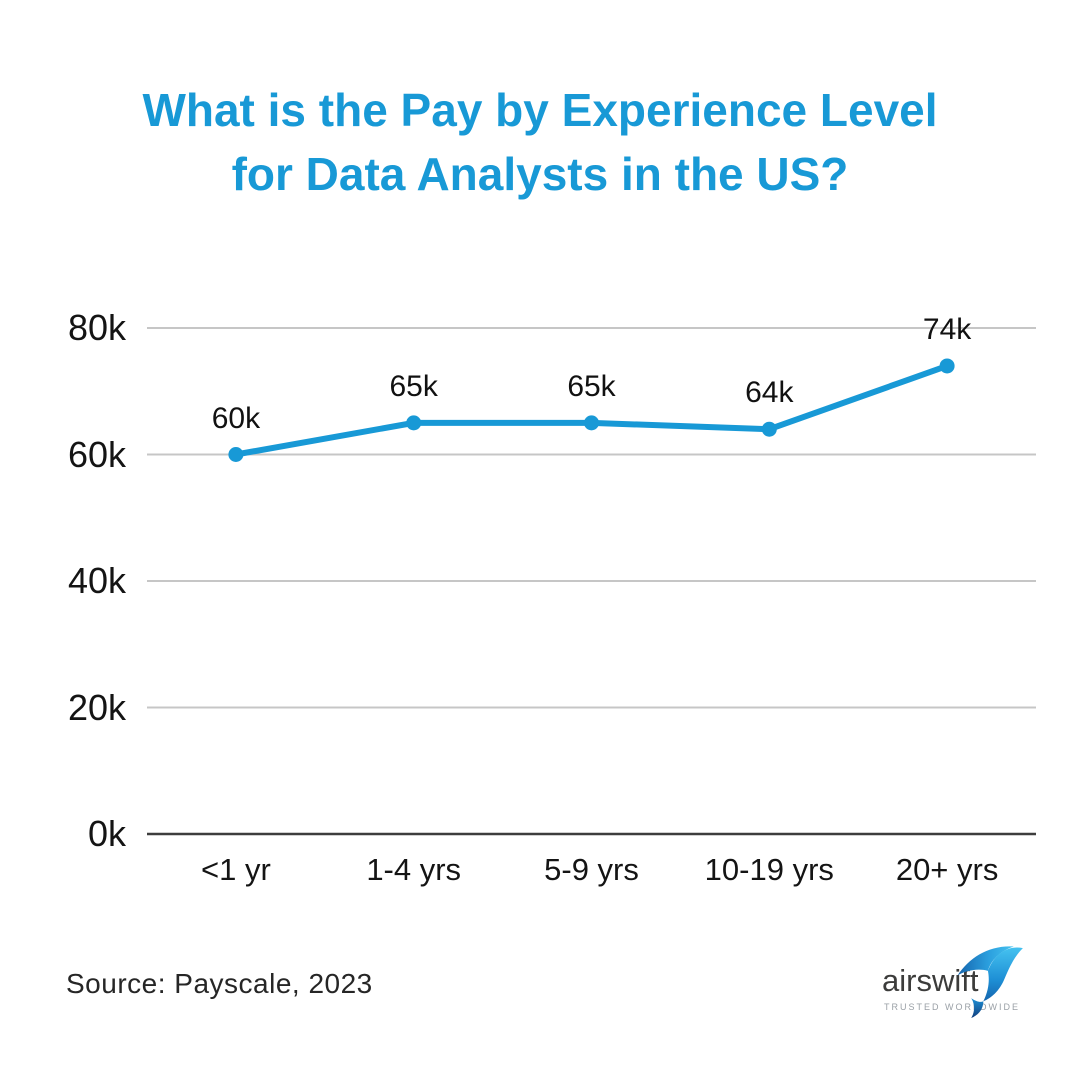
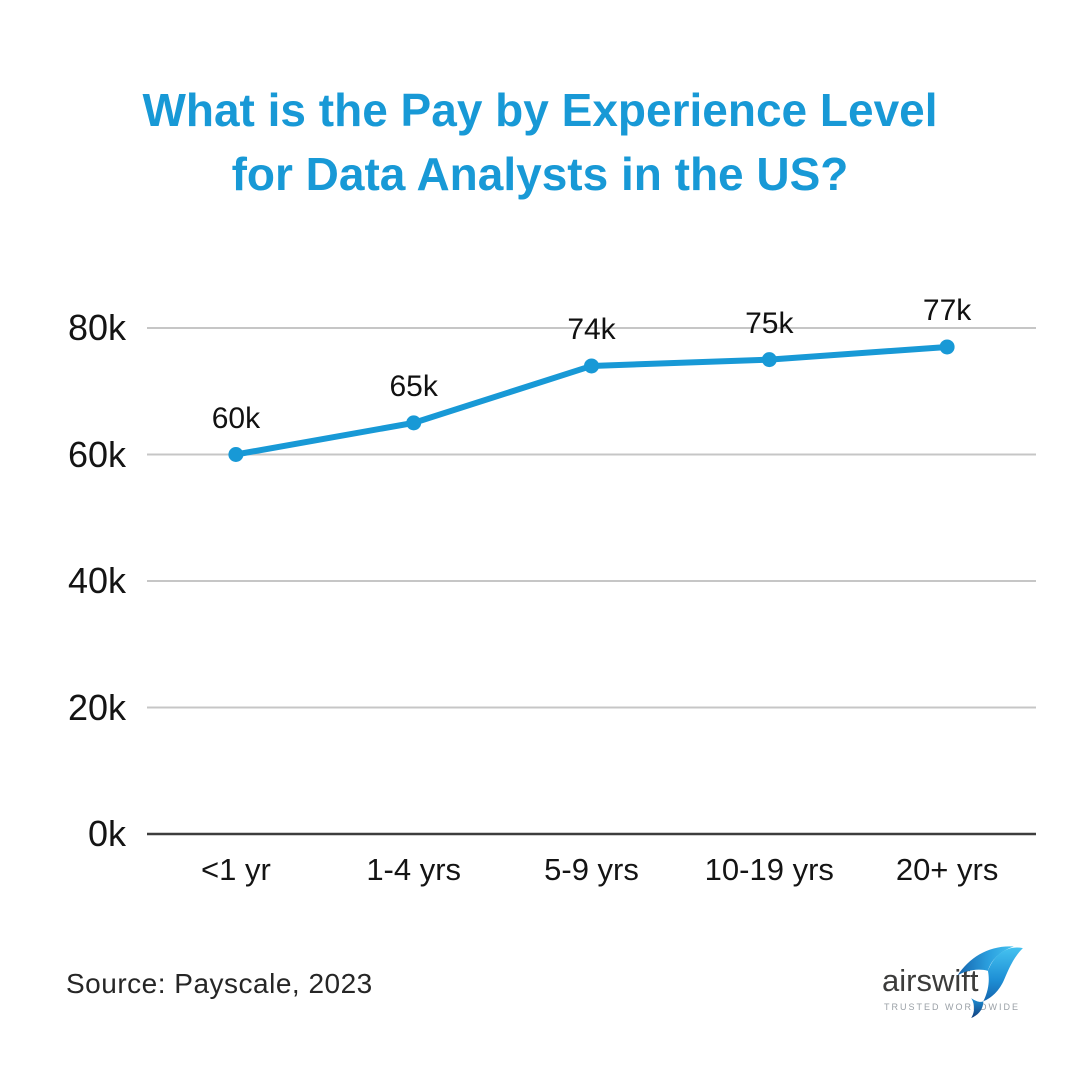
5-9 yrs: 65k -> 74k
10-19 yrs: 64k -> 75k
20+ yrs: 74k -> 77k
